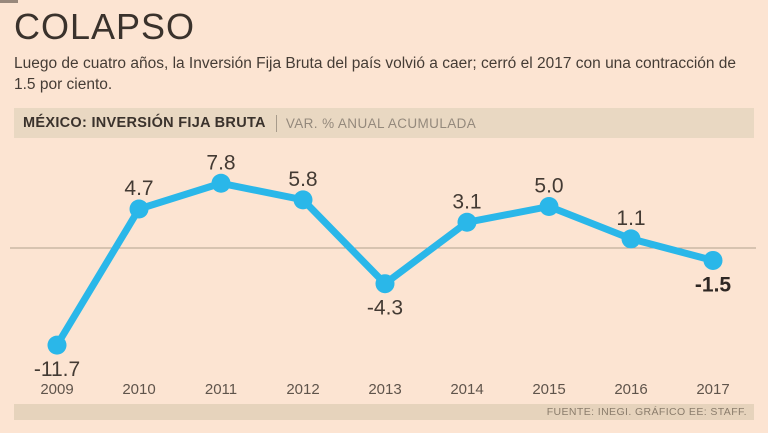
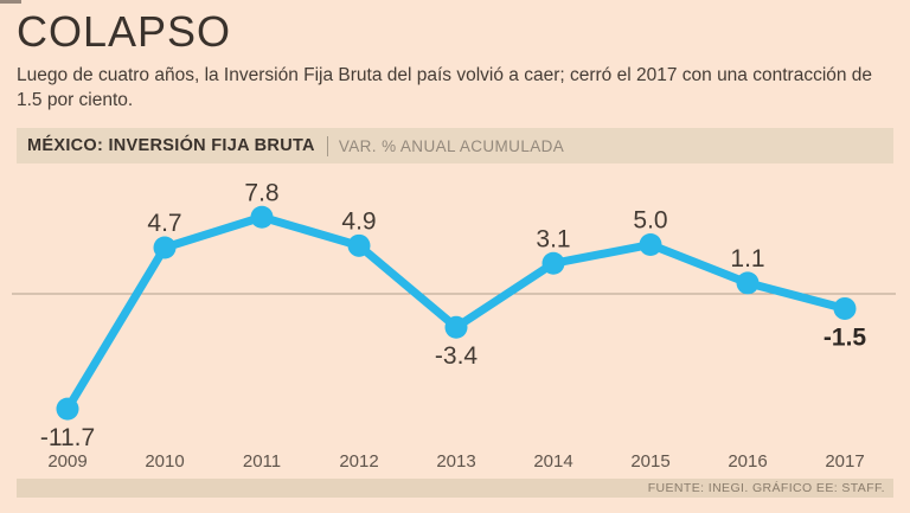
2012: 5.8 -> 4.9
2013: -4.3 -> -3.4
